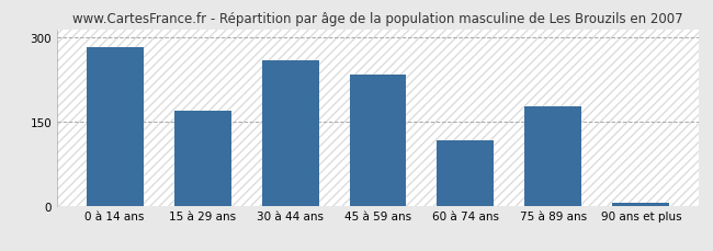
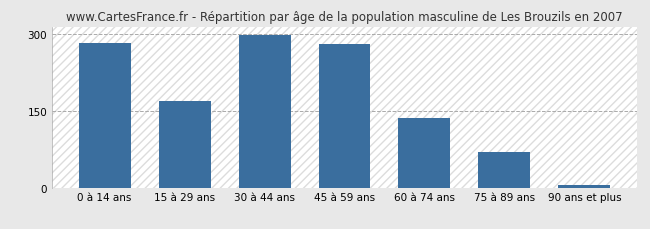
30 à 44 ans: 260 -> 298
45 à 59 ans: 234 -> 281
60 à 74 ans: 116 -> 136
75 à 89 ans: 178 -> 70
